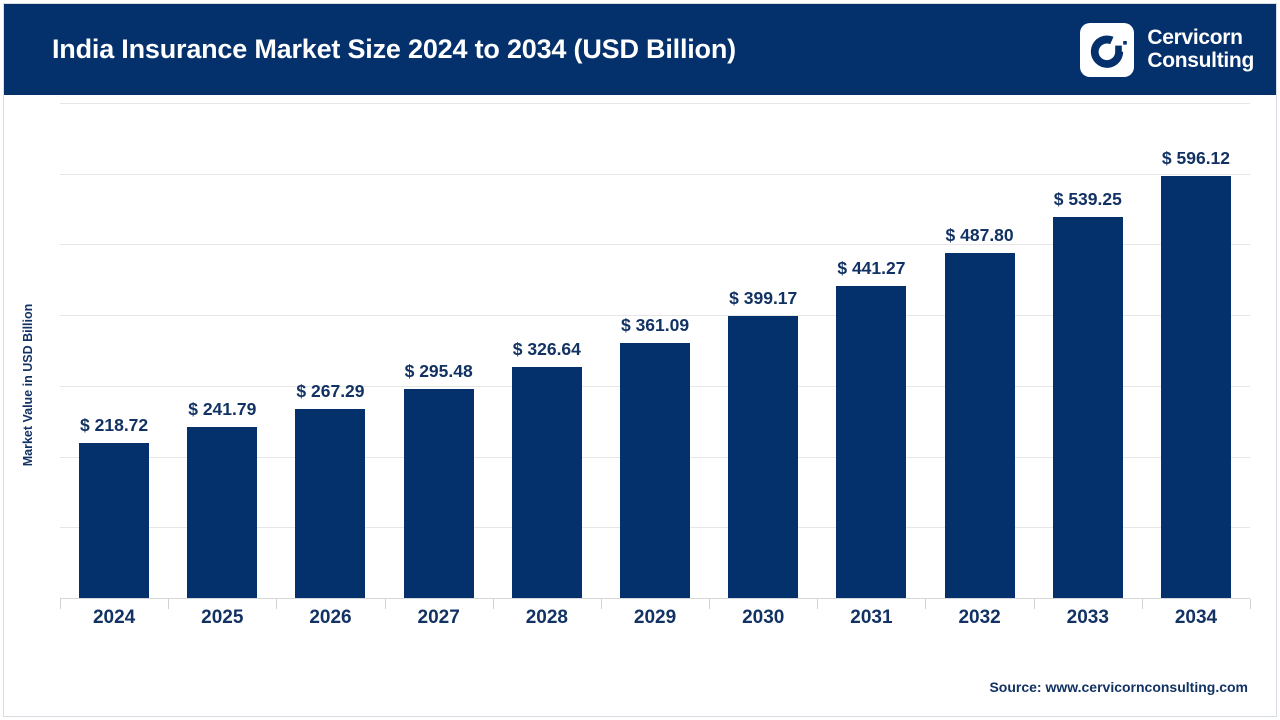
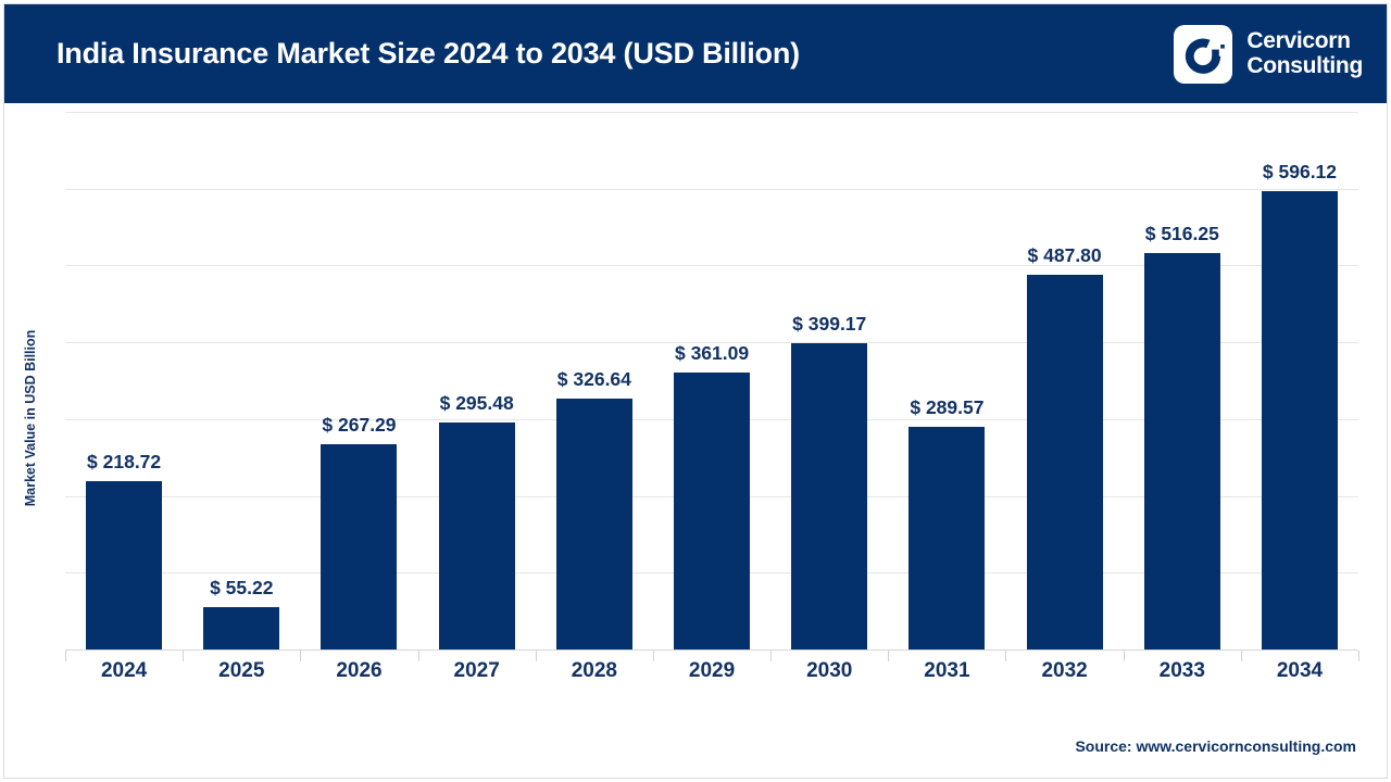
2025: 241.79 -> 55.22
2031: 441.27 -> 289.57
2033: 539.25 -> 516.25
